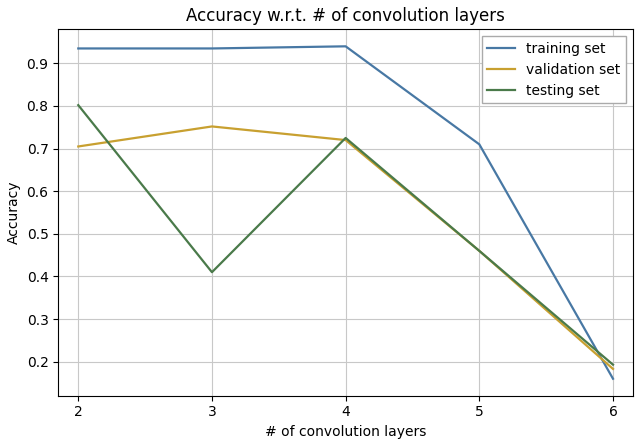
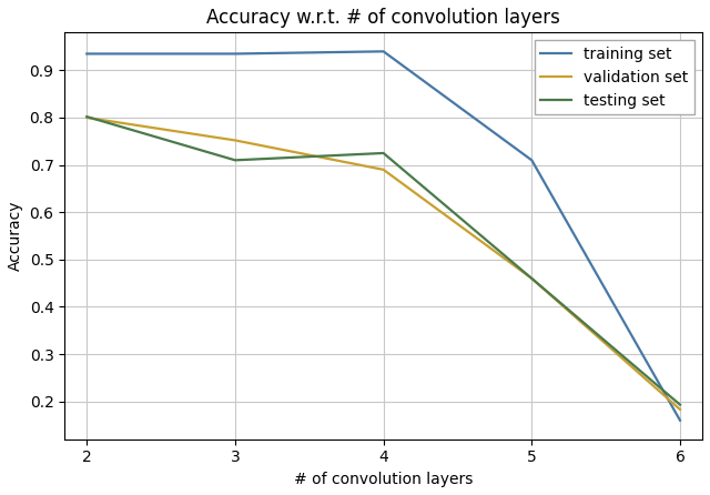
validation set/2: 0.705 -> 0.800
testing set/3: 0.410 -> 0.710
validation set/4: 0.720 -> 0.690
